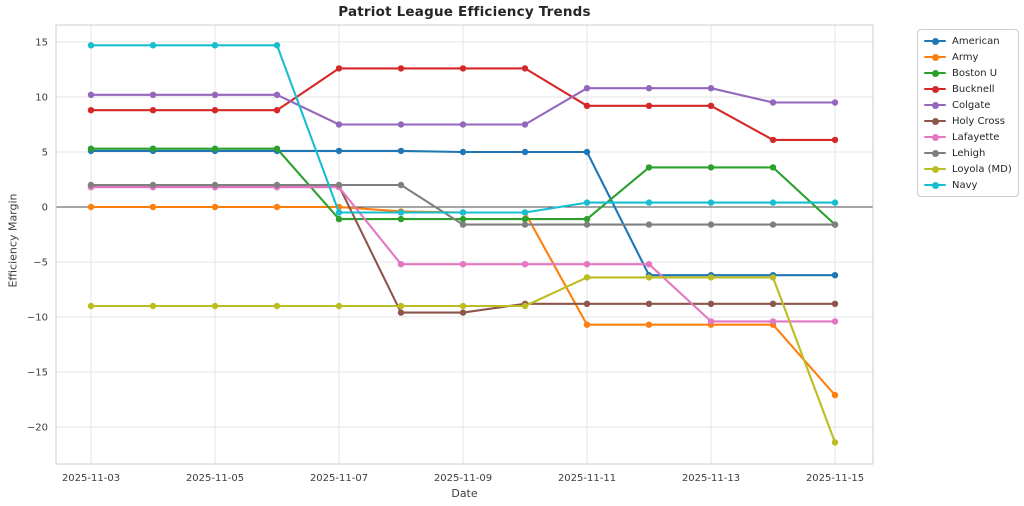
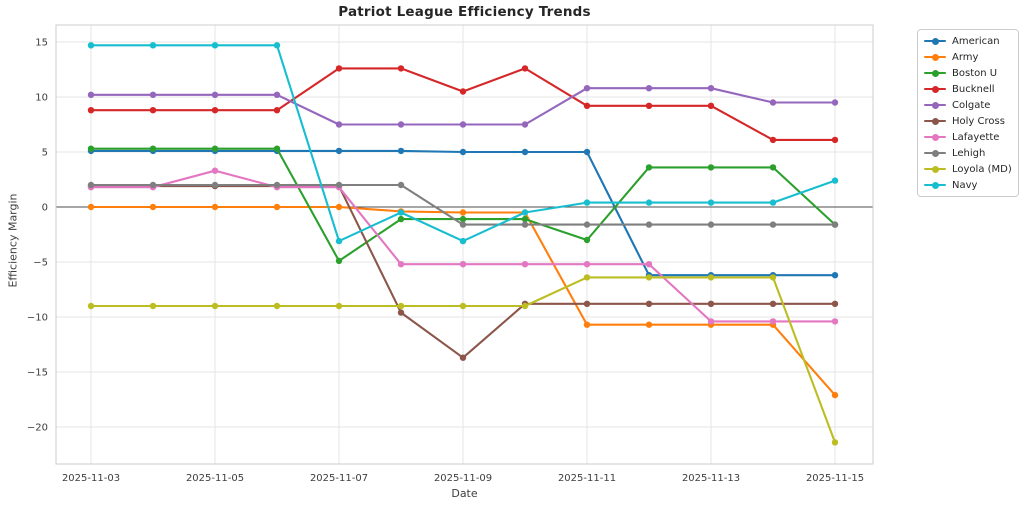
Lafayette/2025-11-05: 1.8 -> 3.3
Boston U/2025-11-07: -1.1 -> -4.9
Navy/2025-11-07: -0.5 -> -3.1
Bucknell/2025-11-09: 12.6 -> 10.5
Holy Cross/2025-11-09: -9.6 -> -13.7
Navy/2025-11-09: -0.5 -> -3.1
Boston U/2025-11-11: -1.1 -> -3.0
Navy/2025-11-15: 0.4 -> 2.4
